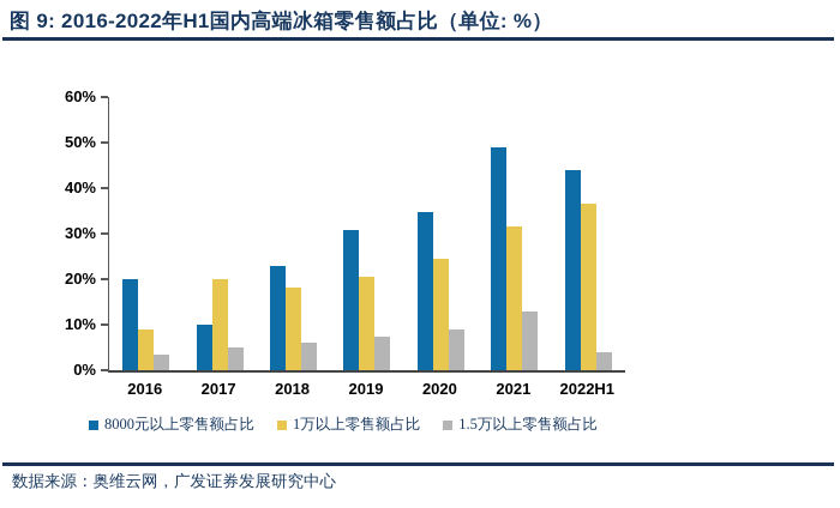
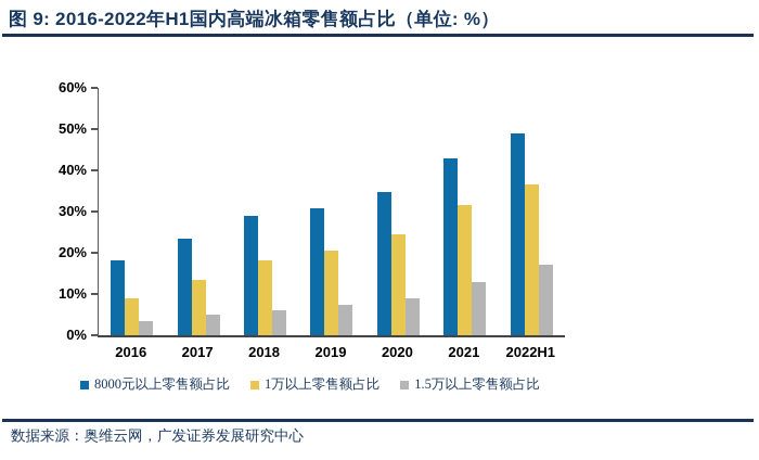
8000元以上零售额占比/2016: 20% -> 18%
8000元以上零售额占比/2017: 10% -> 23%
1万以上零售额占比/2017: 20% -> 14%
8000元以上零售额占比/2018: 23% -> 29%
8000元以上零售额占比/2021: 49% -> 43%
8000元以上零售额占比/2022H1: 44% -> 49%
1.5万以上零售额占比/2022H1: 4% -> 17%
